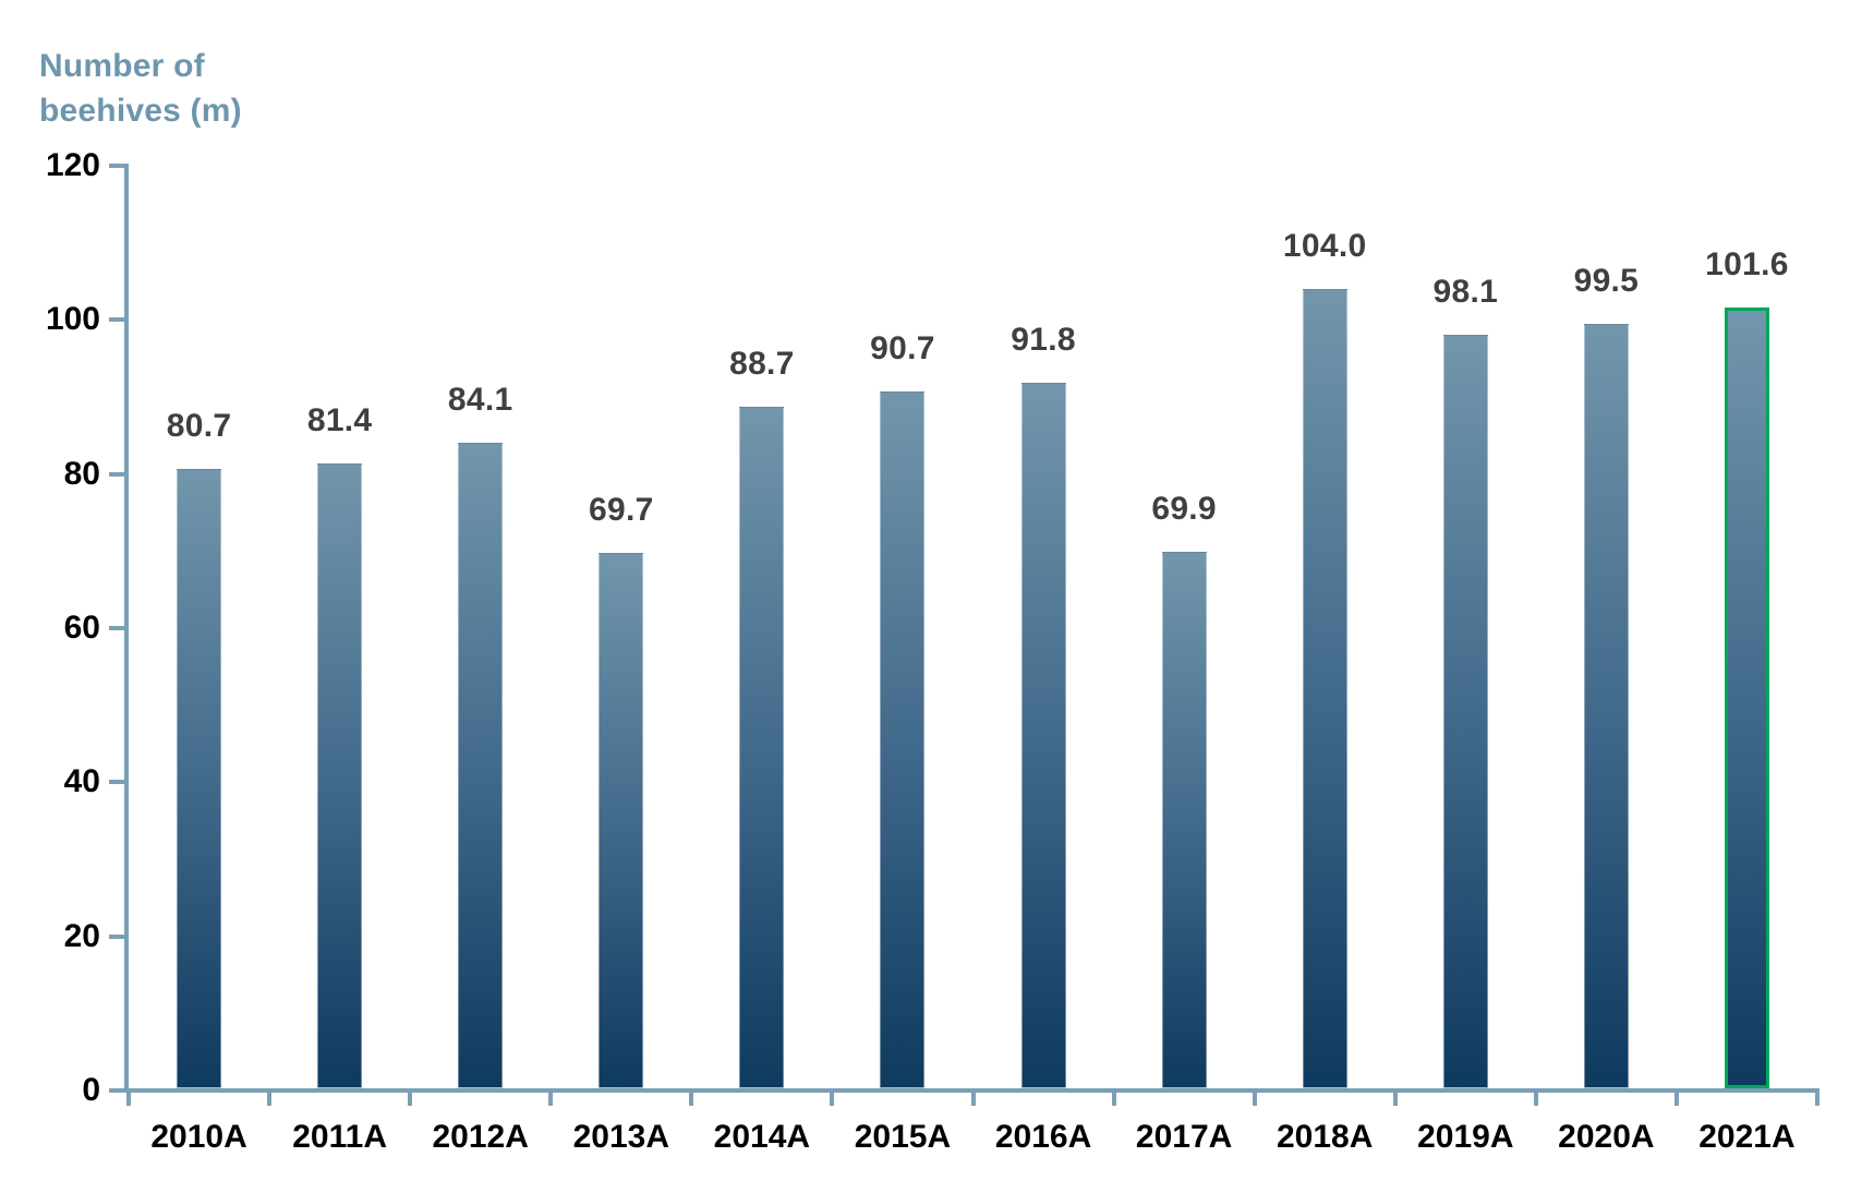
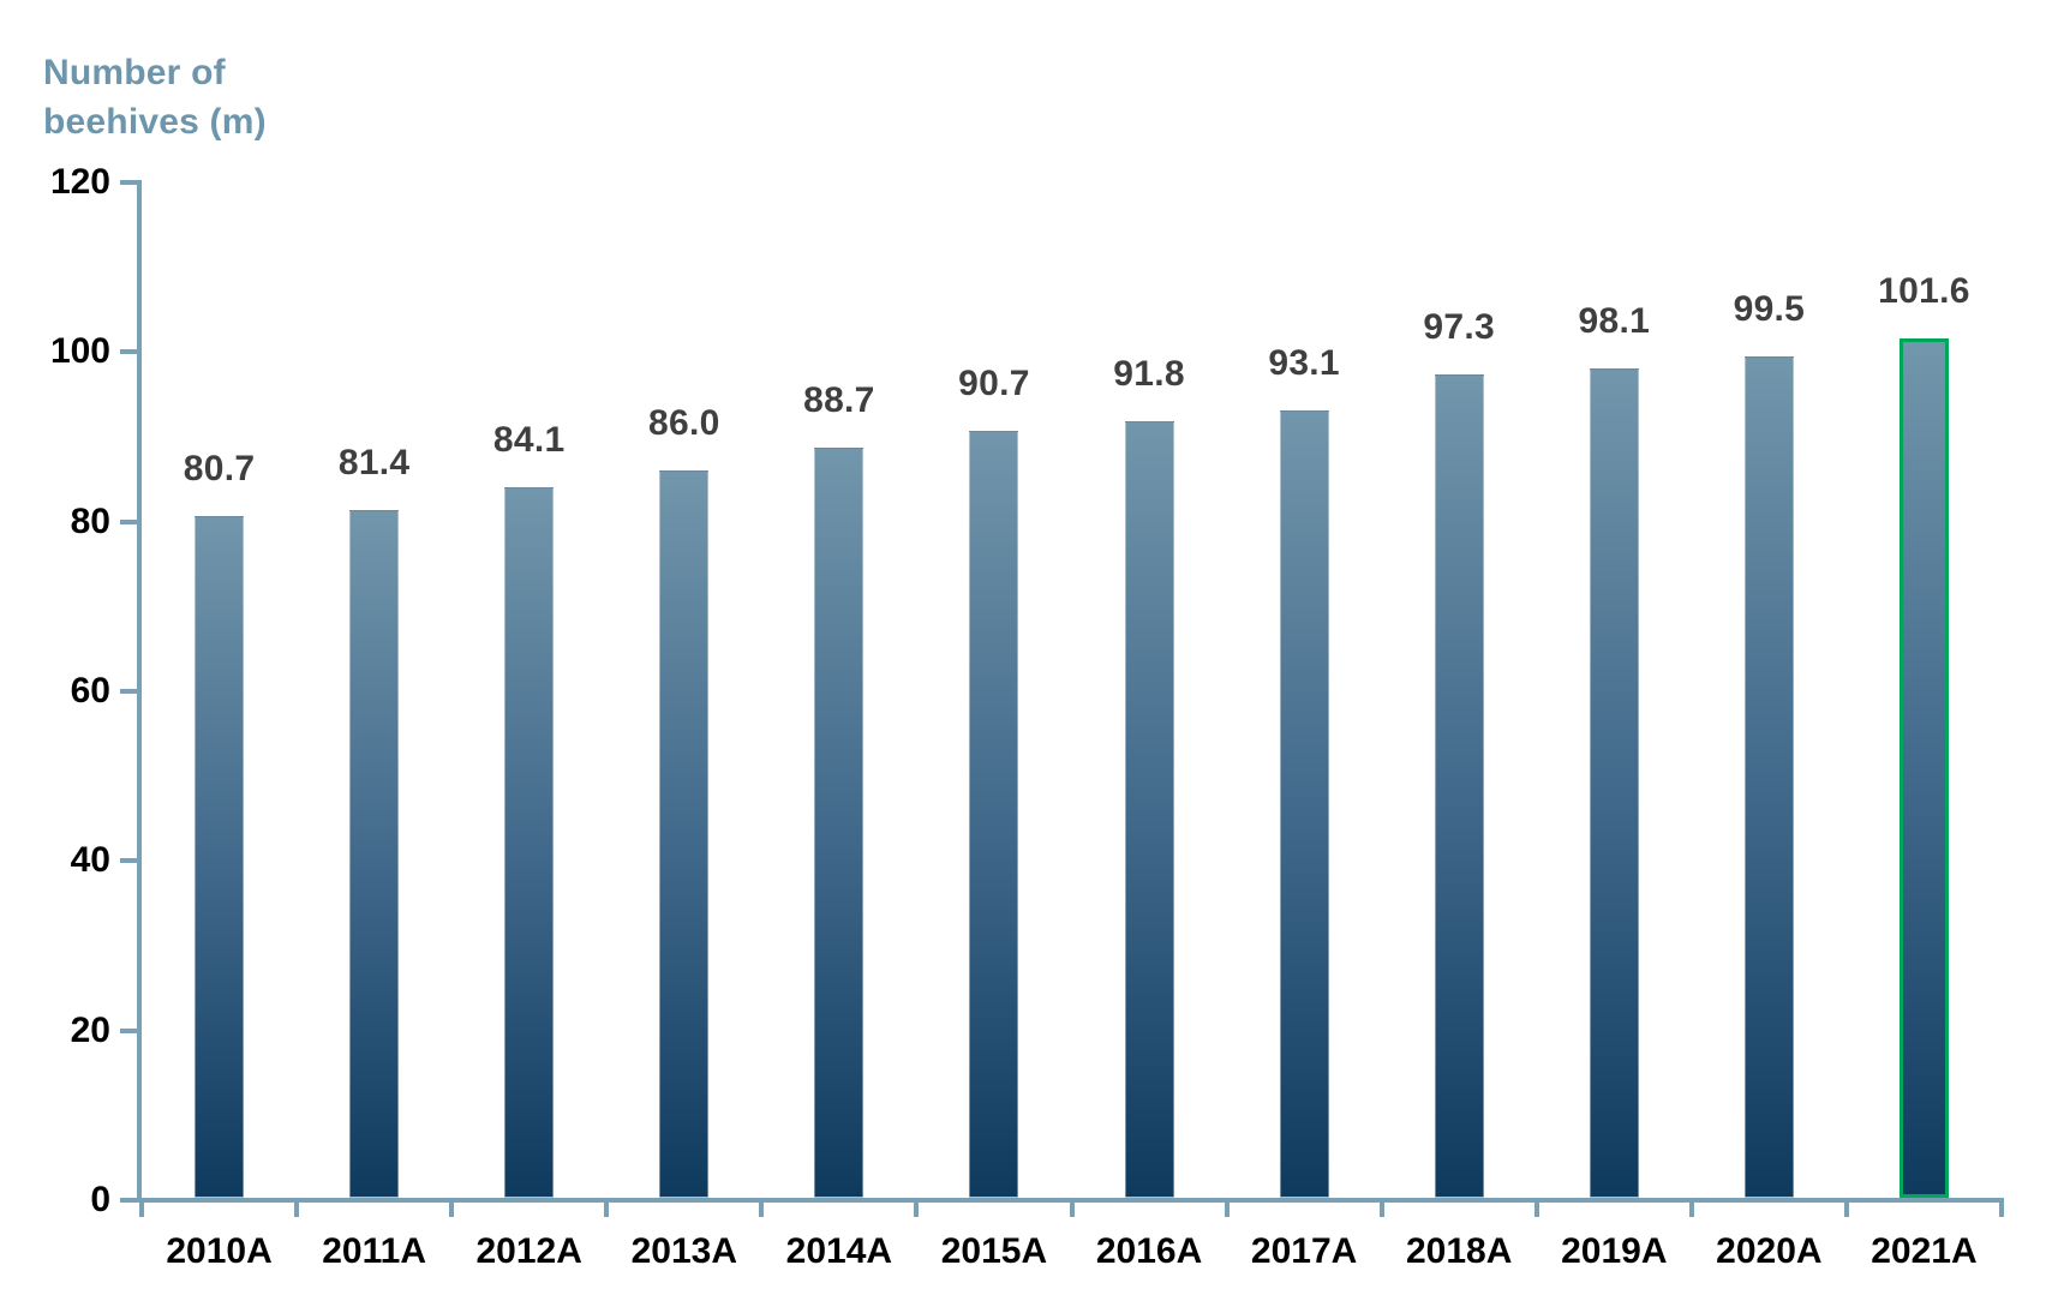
2013A: 69.7 -> 86.0
2017A: 69.9 -> 93.1
2018A: 104.0 -> 97.3
